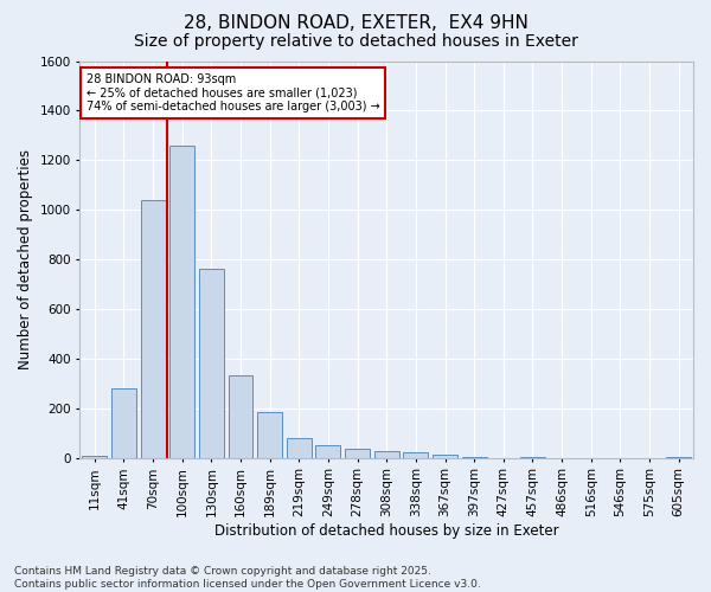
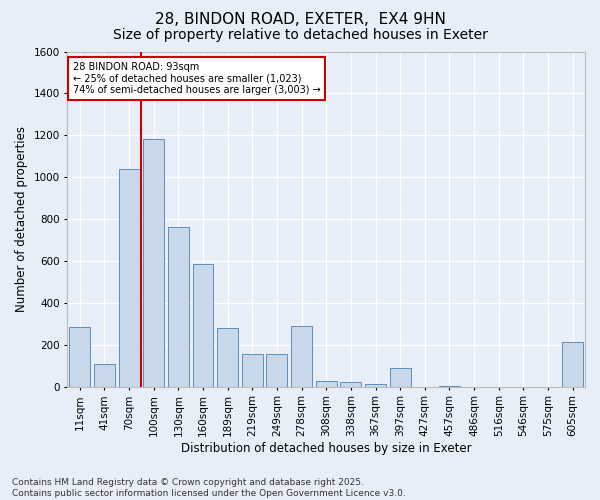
11sqm: 10 -> 285
41sqm: 280 -> 110
100sqm: 1260 -> 1180
160sqm: 335 -> 585
189sqm: 185 -> 280
219sqm: 80 -> 155
249sqm: 50 -> 155
278sqm: 35 -> 290
397sqm: 5 -> 90
605sqm: 5 -> 215
